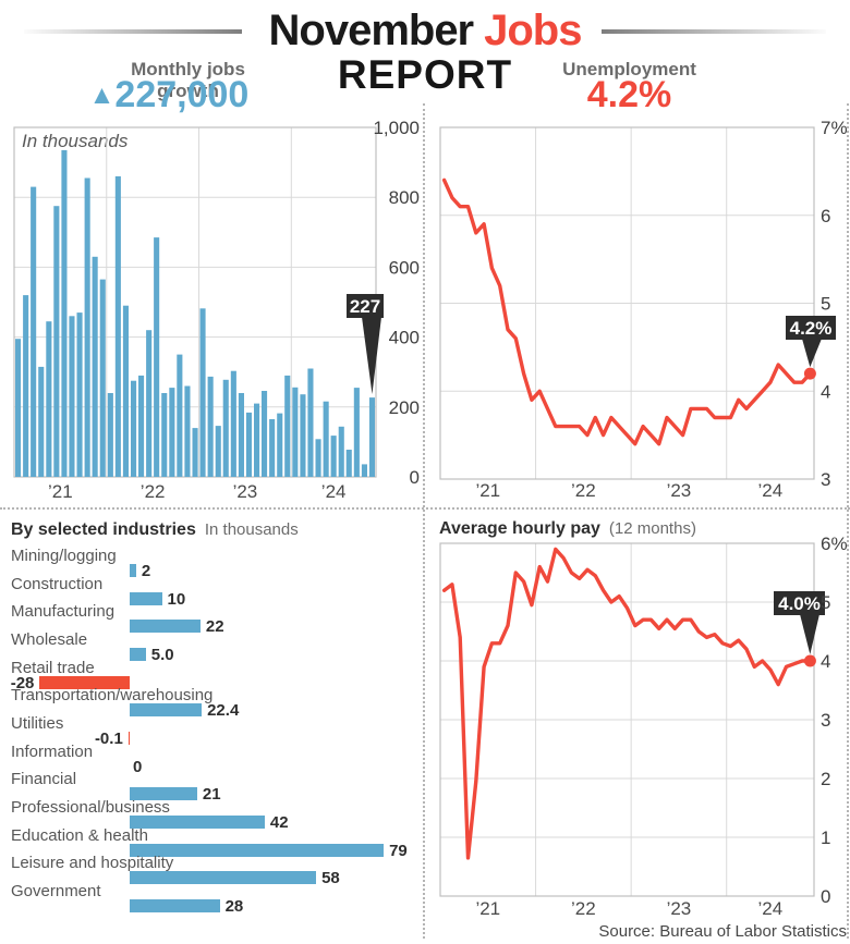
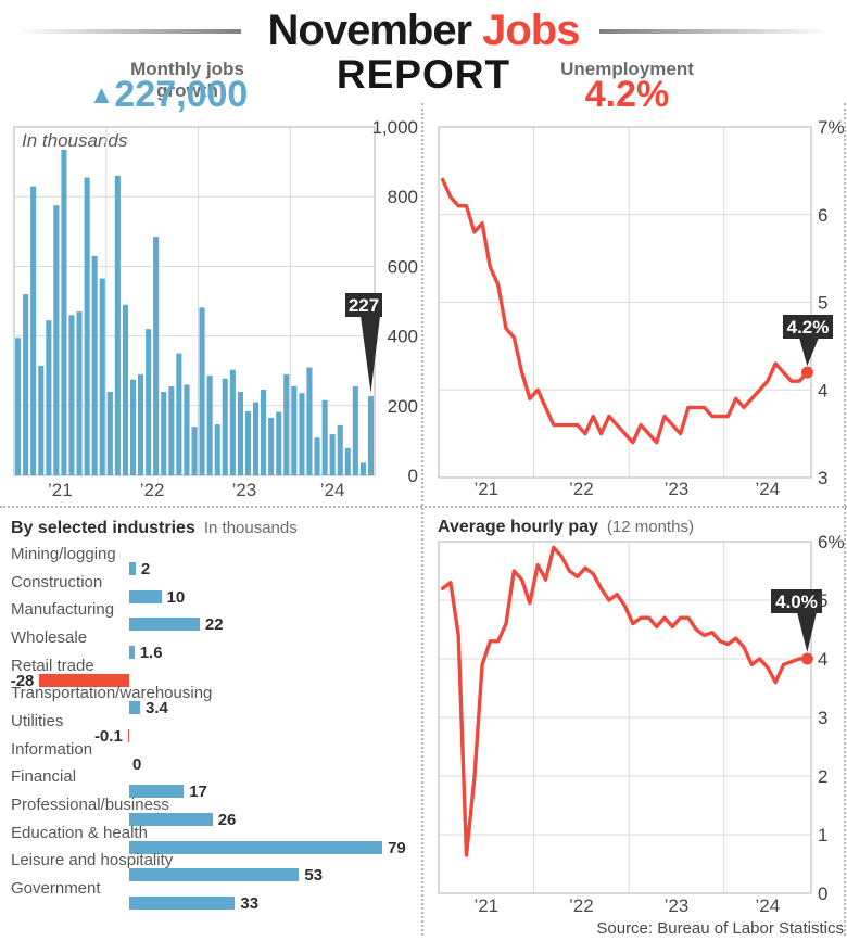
By selected industries/Wholesale: 5.0 -> 1.6
By selected industries/Transportation/warehousing: 22.4 -> 3.4
By selected industries/Financial: 21 -> 17
By selected industries/Professional/business: 42 -> 26
By selected industries/Leisure and hospitality: 58 -> 53
By selected industries/Government: 28 -> 33
